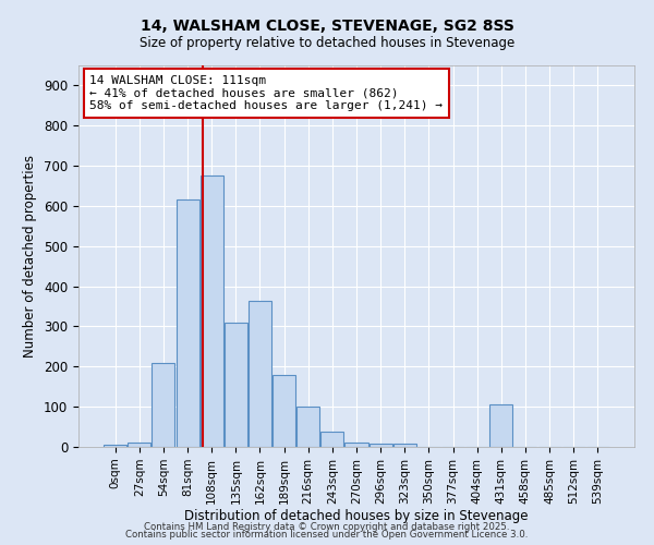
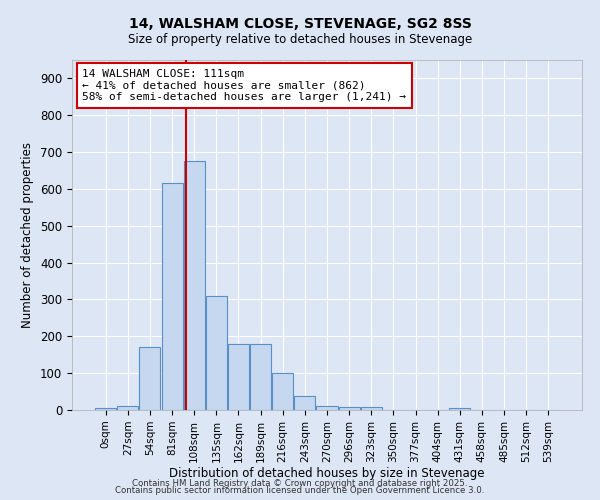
54sqm: 210 -> 170
162sqm: 365 -> 178
431sqm: 105 -> 5
